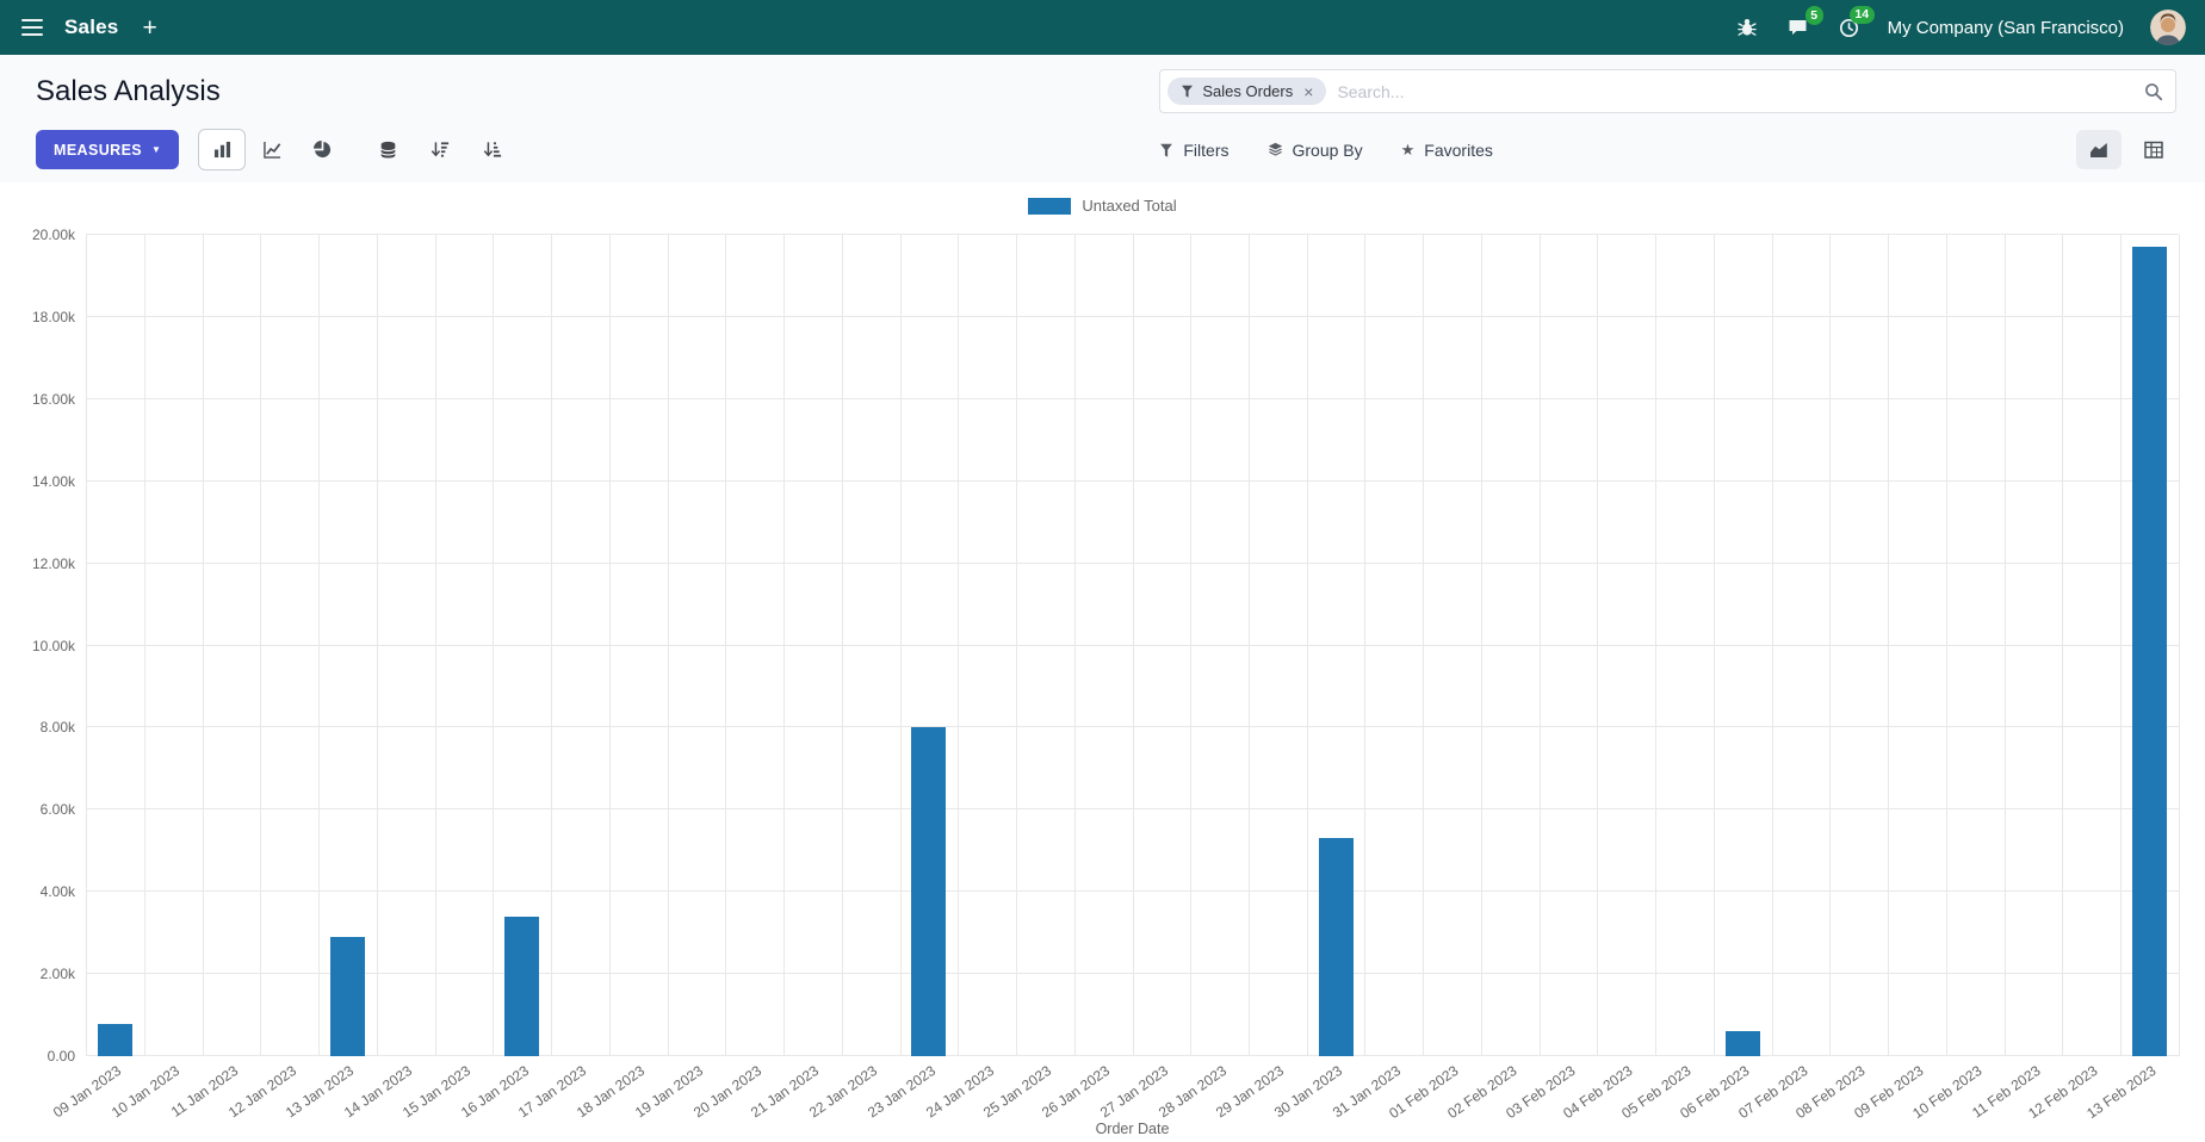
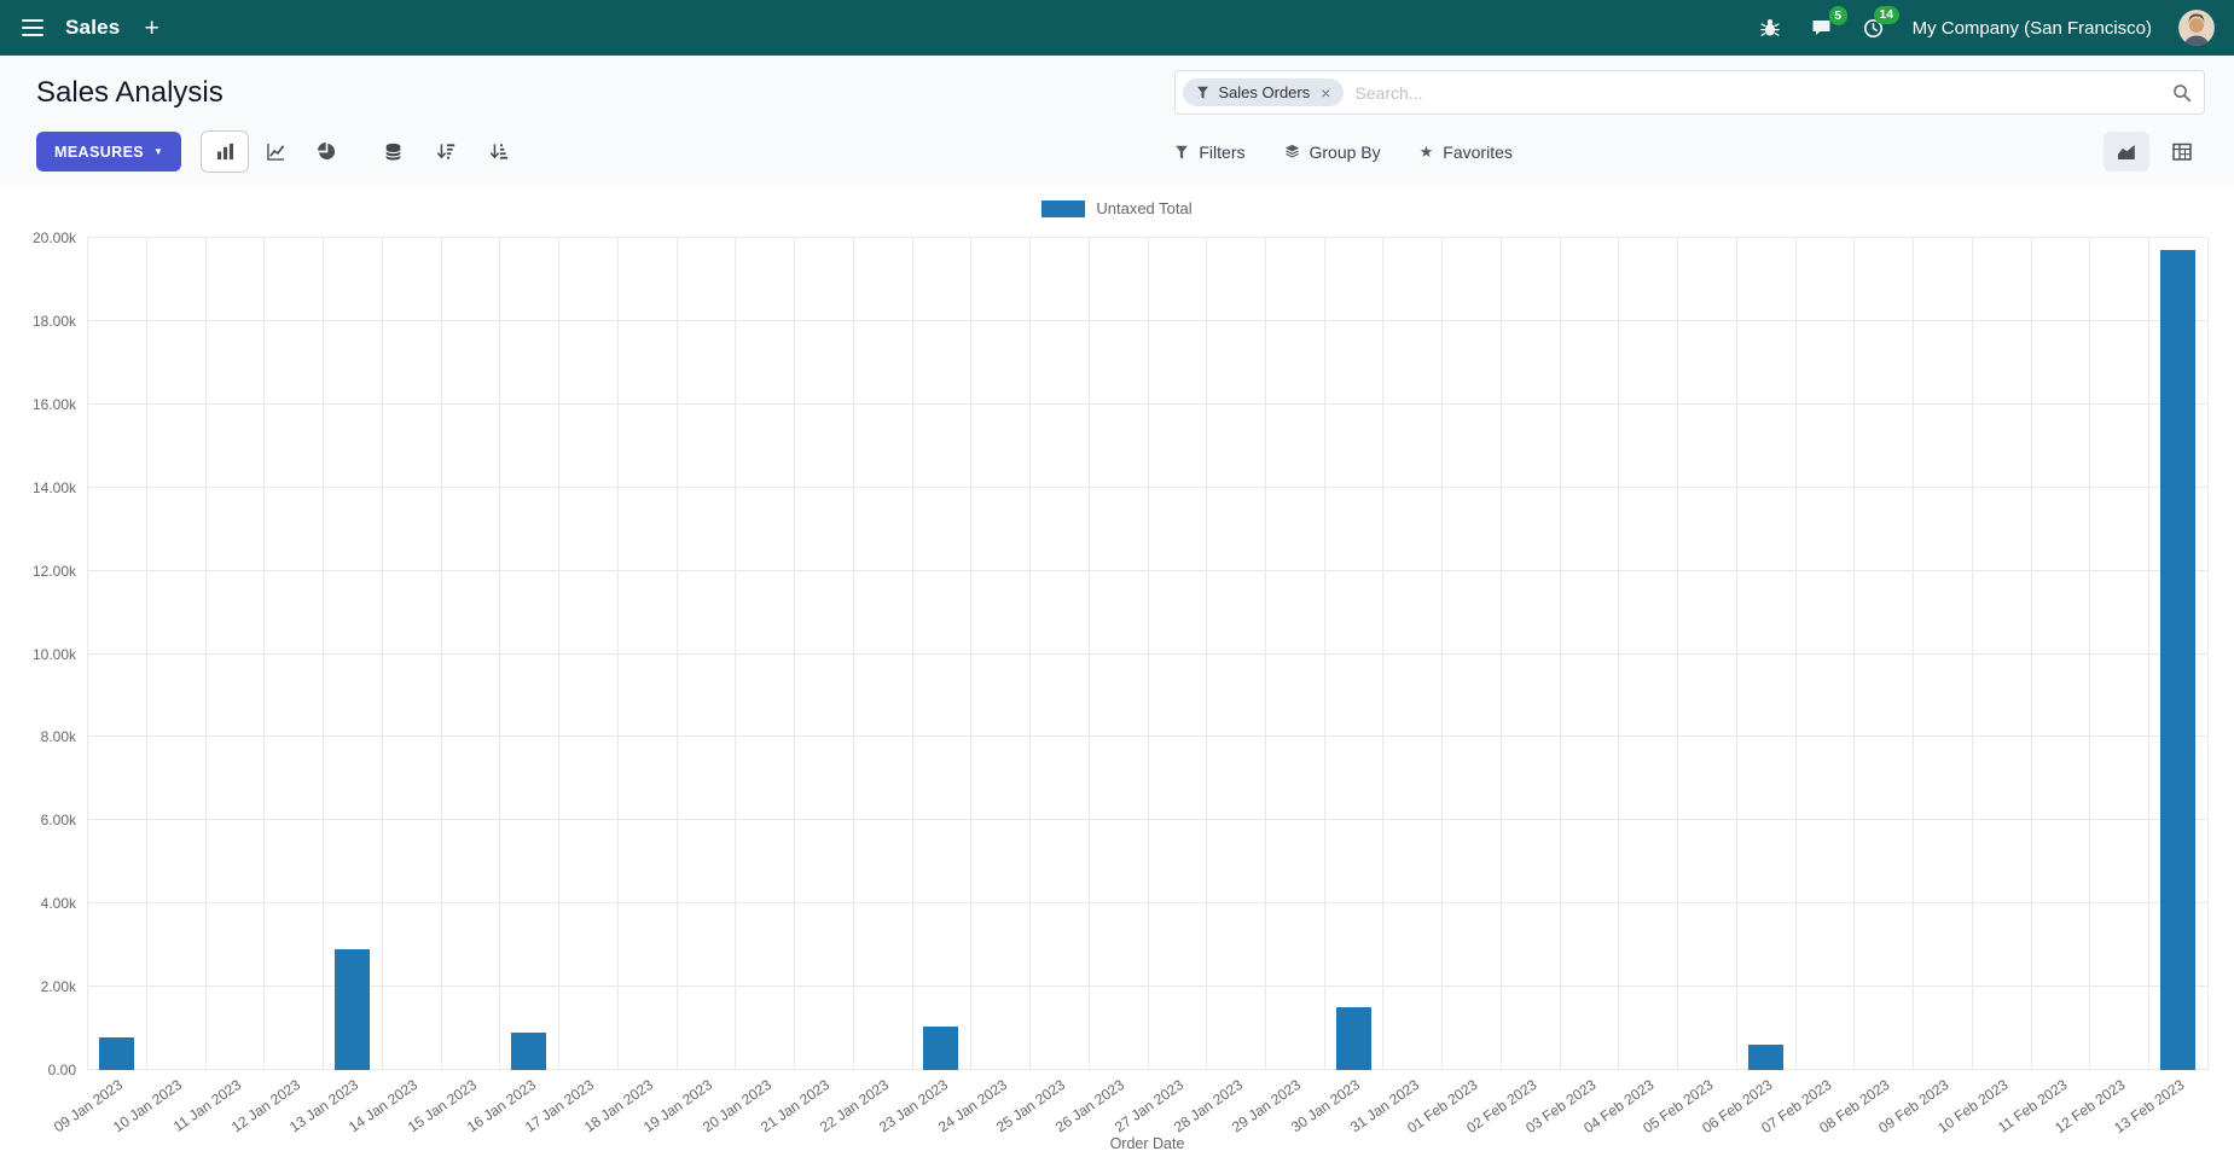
16 Jan 2023: 3.4k -> 0.9k
23 Jan 2023: 8.0k -> 1.0k
30 Jan 2023: 5.3k -> 1.5k
